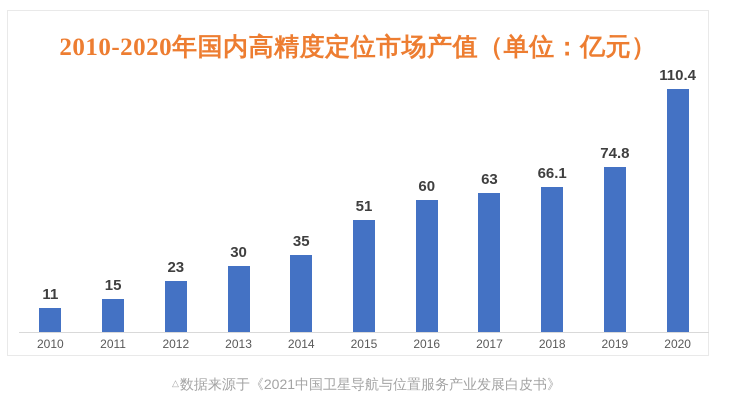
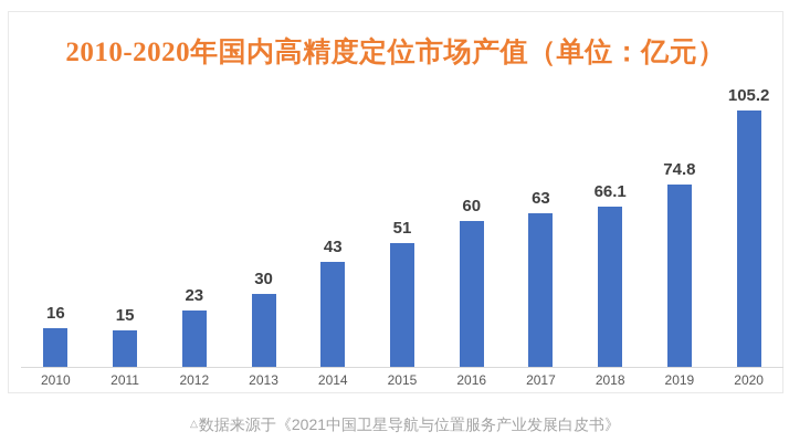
2010: 11 -> 16
2014: 35 -> 43
2020: 110.4 -> 105.2
